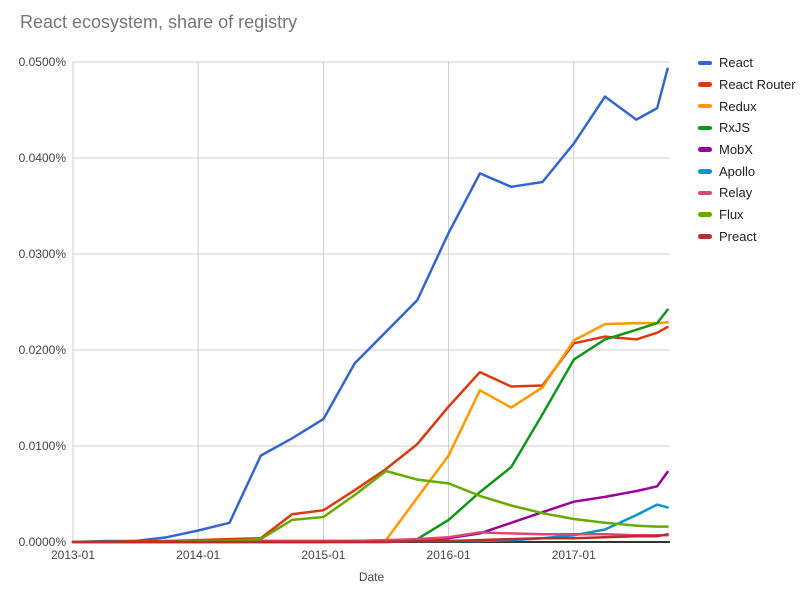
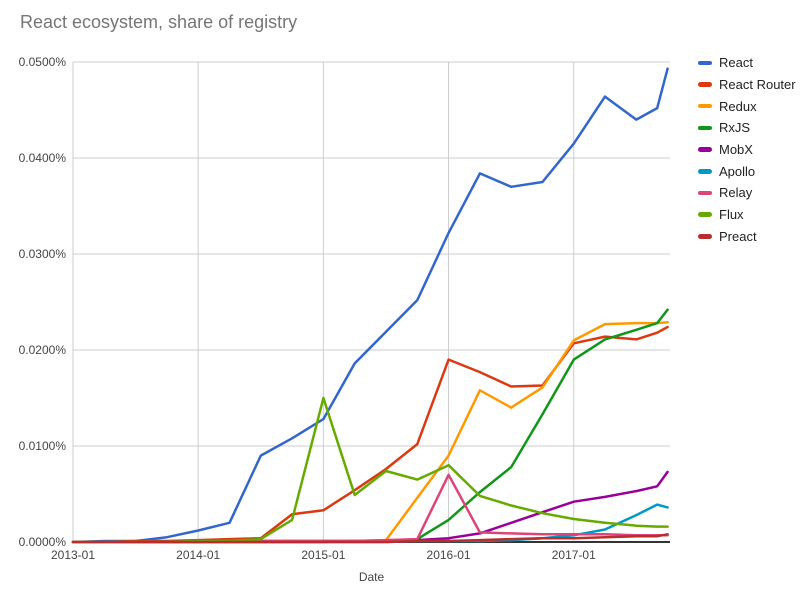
Flux/2015-01: 0.003% -> 0.015%
React Router/2016-01: 0.014% -> 0.019%
Relay/2016-01: 0.001% -> 0.007%
Flux/2016-01: 0.006% -> 0.008%
